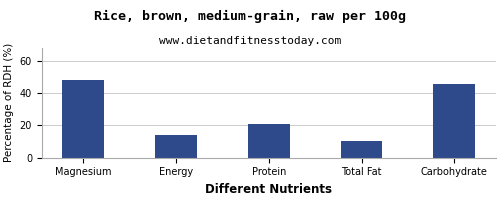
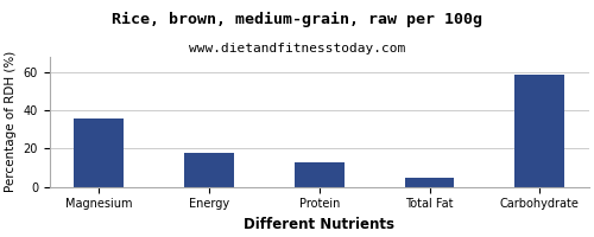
Magnesium: 48 -> 36
Energy: 14 -> 18
Protein: 21 -> 13
Total Fat: 10 -> 5
Carbohydrate: 46 -> 59
